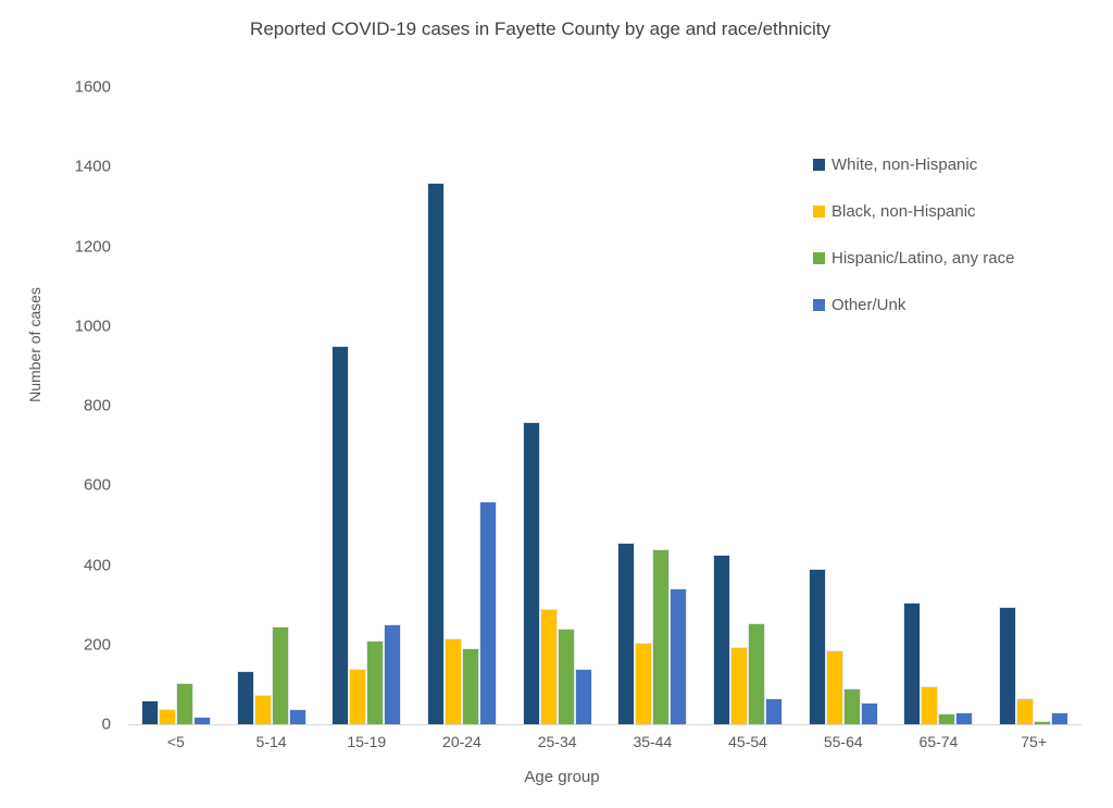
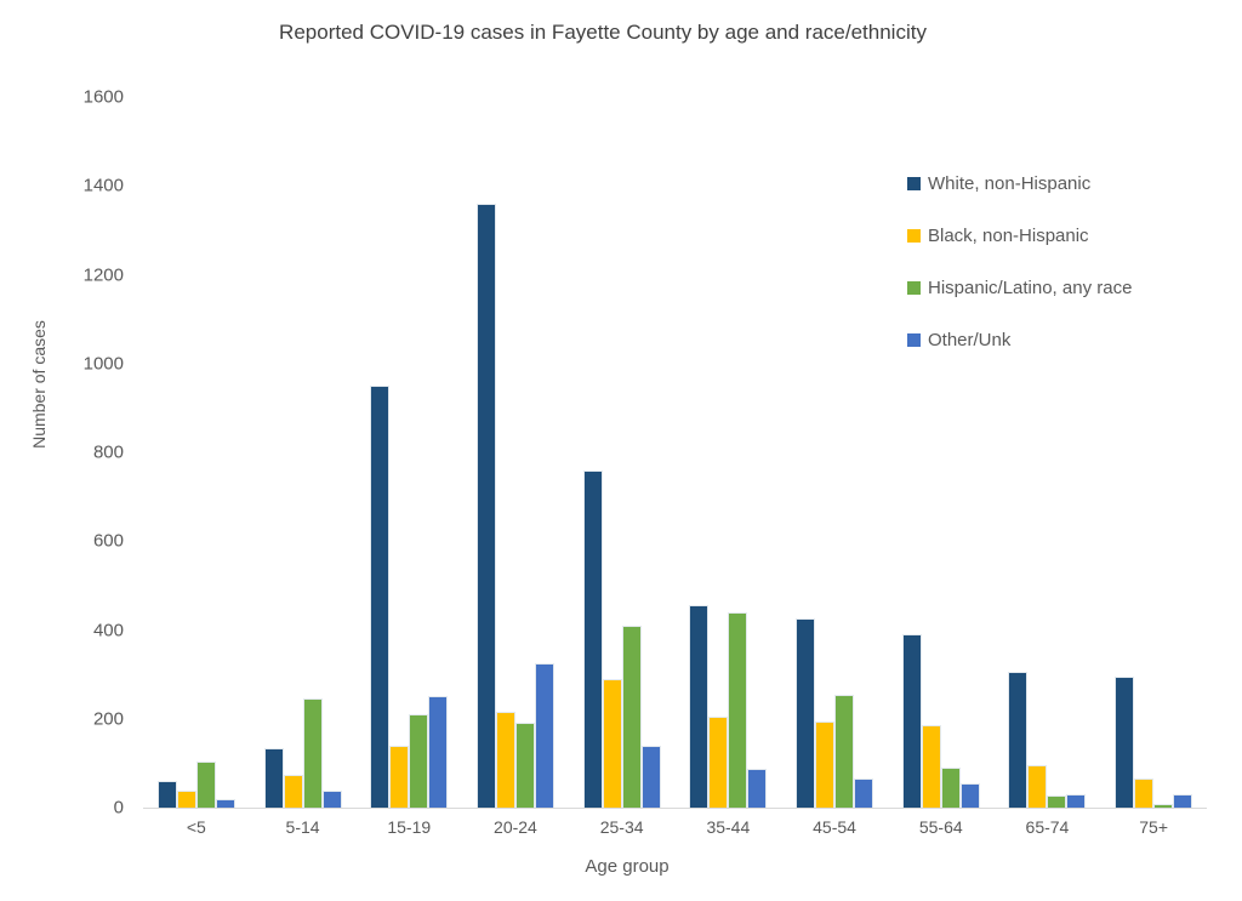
Other/Unk/20-24: 560 -> 320
Hispanic/Latino, any race/25-34: 240 -> 410
Other/Unk/35-44: 340 -> 90
